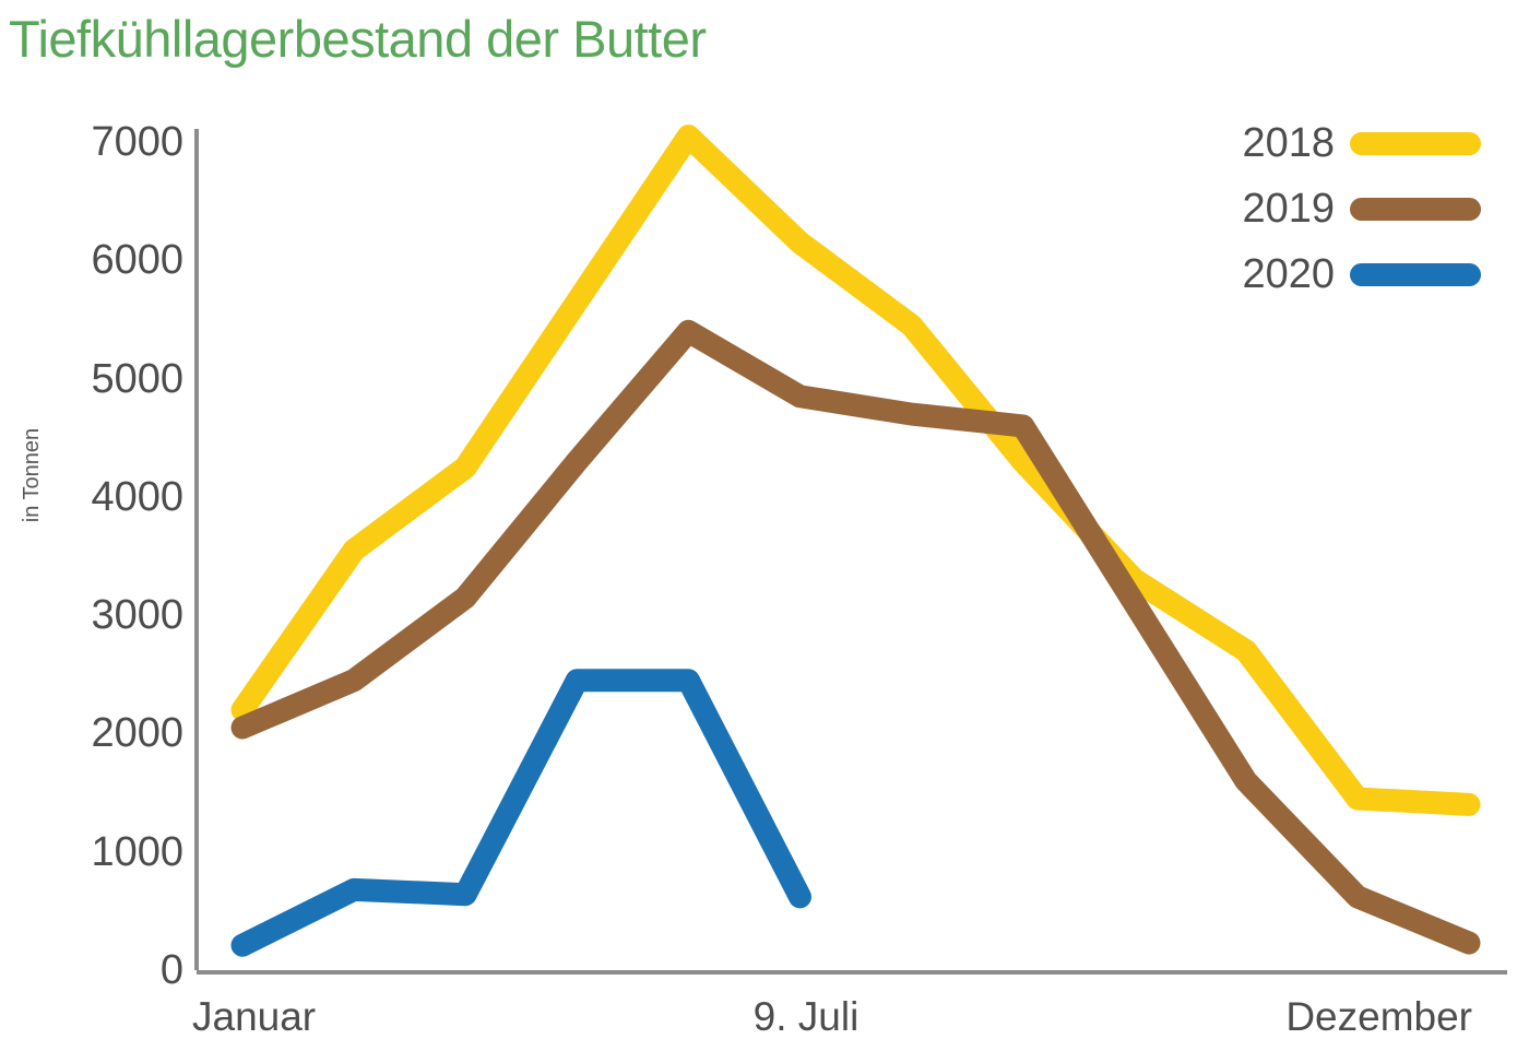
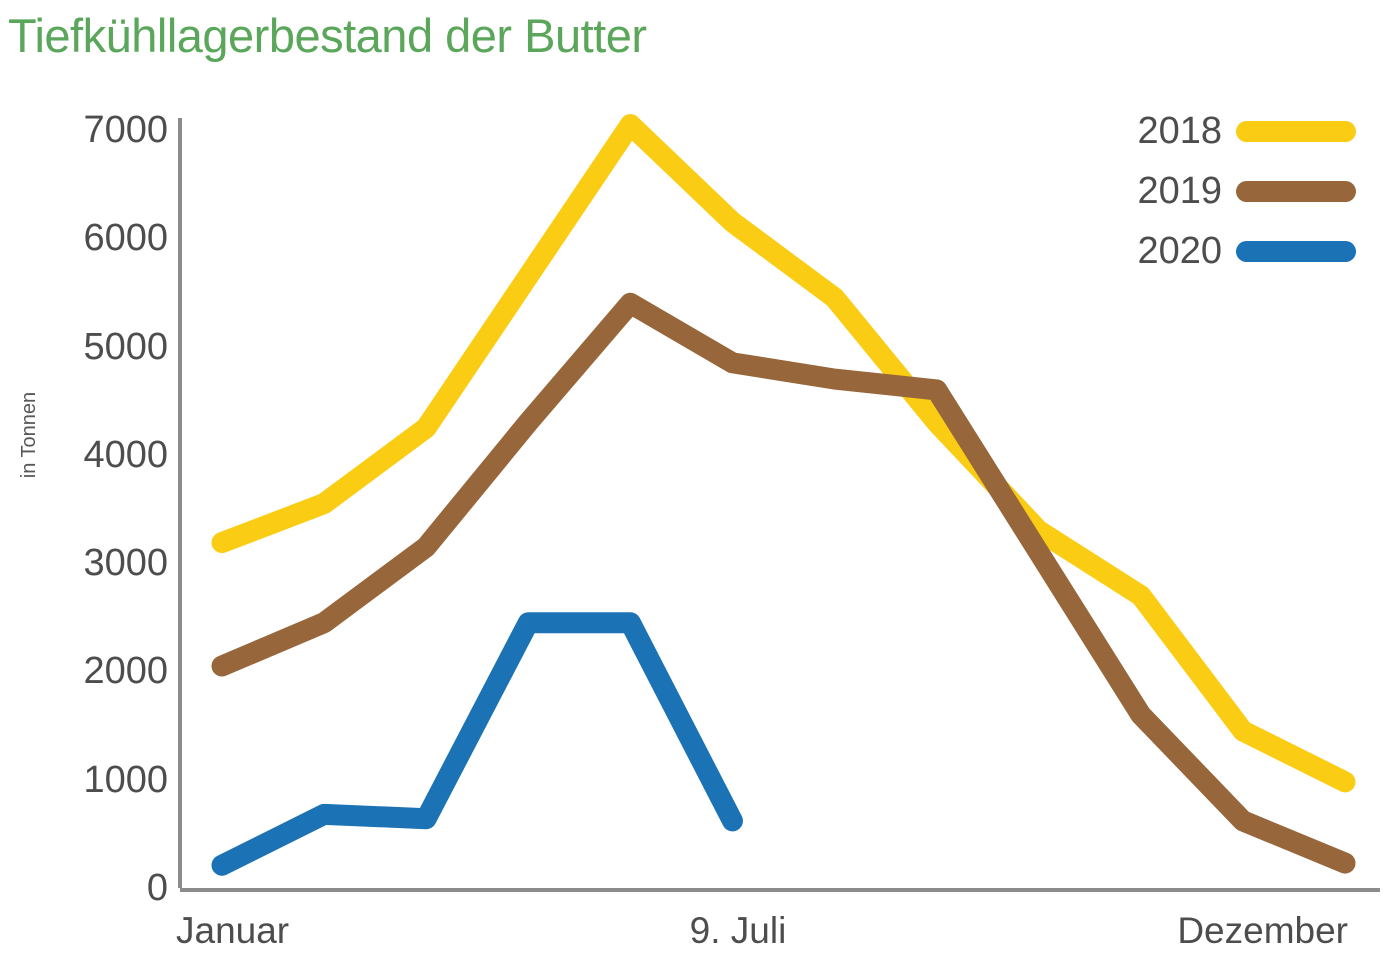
2018/Januar: 2200 -> 3190
2018/Dezember: 1400 -> 980
